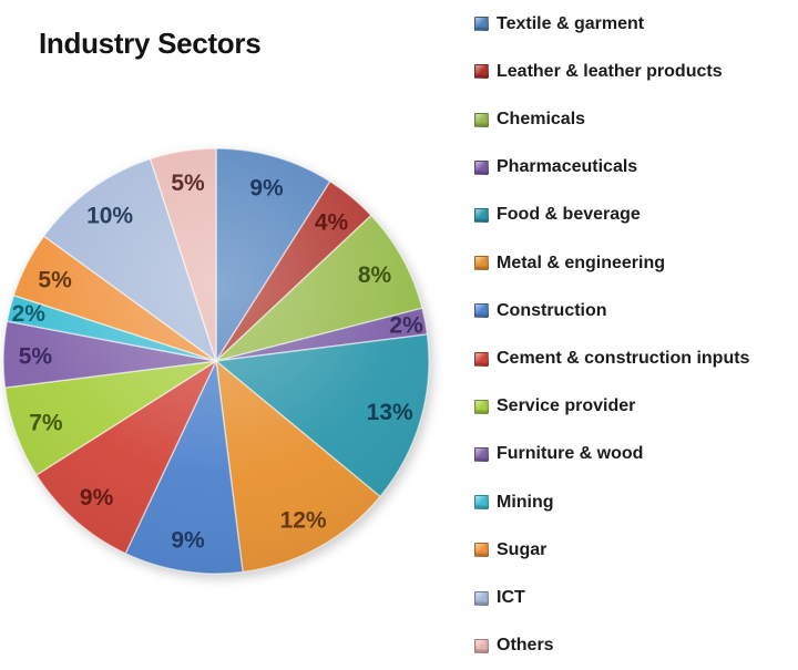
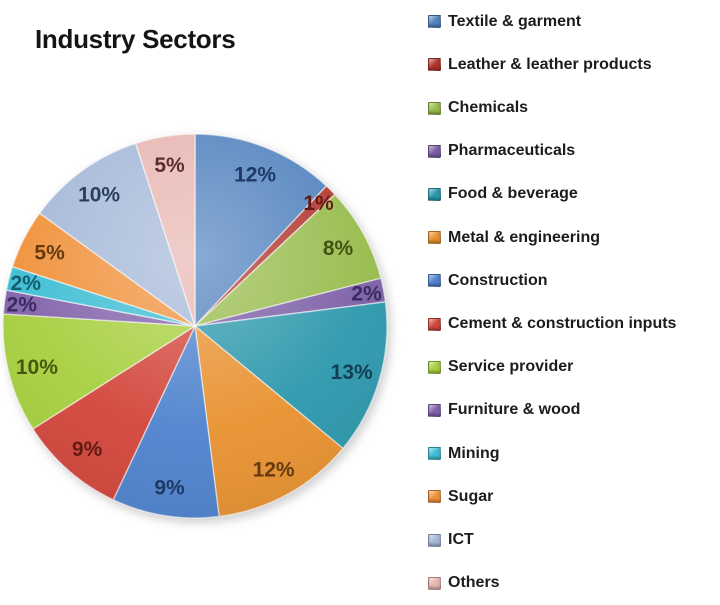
Textile & garment: 9% -> 12%
Leather & leather products: 4% -> 1%
Service provider: 7% -> 10%
Furniture & wood: 5% -> 2%
